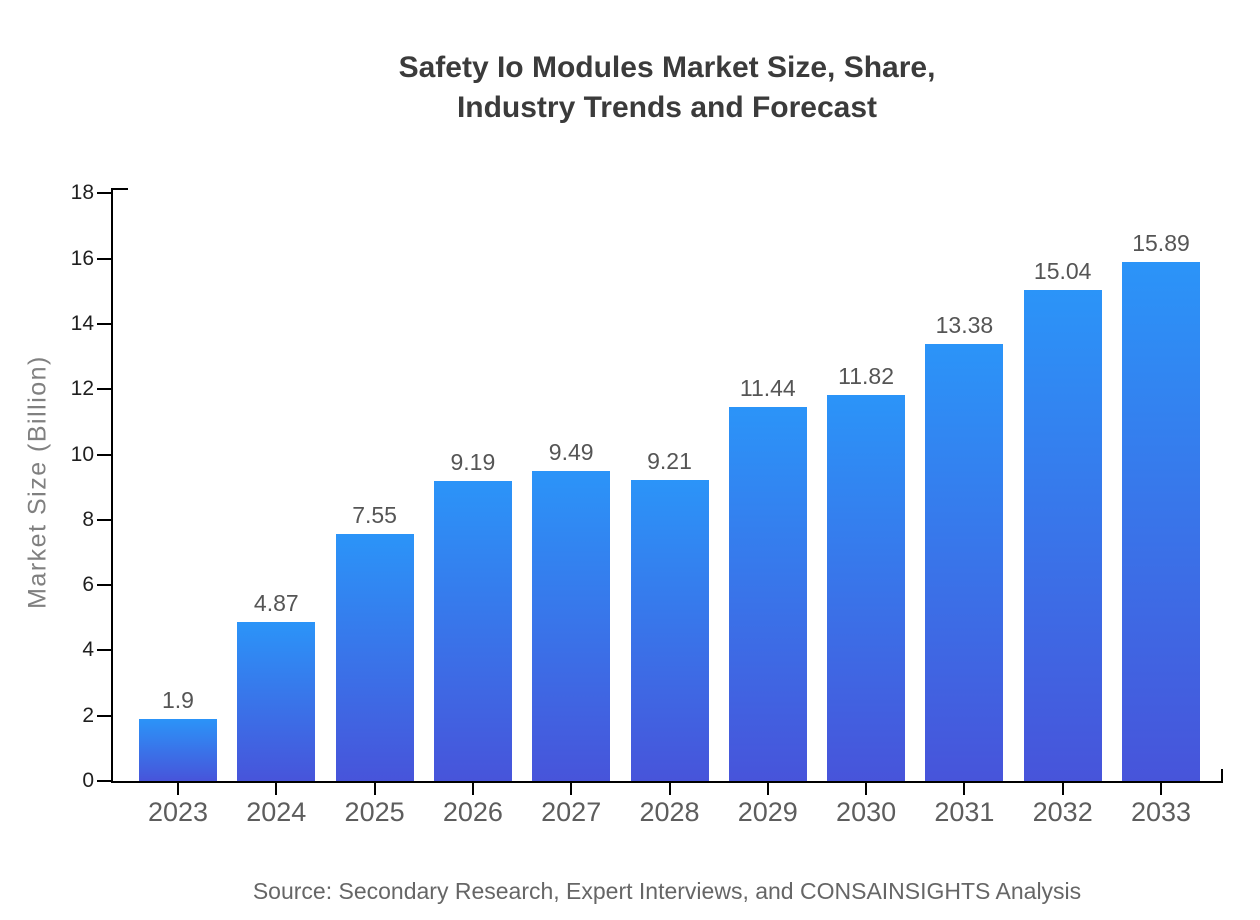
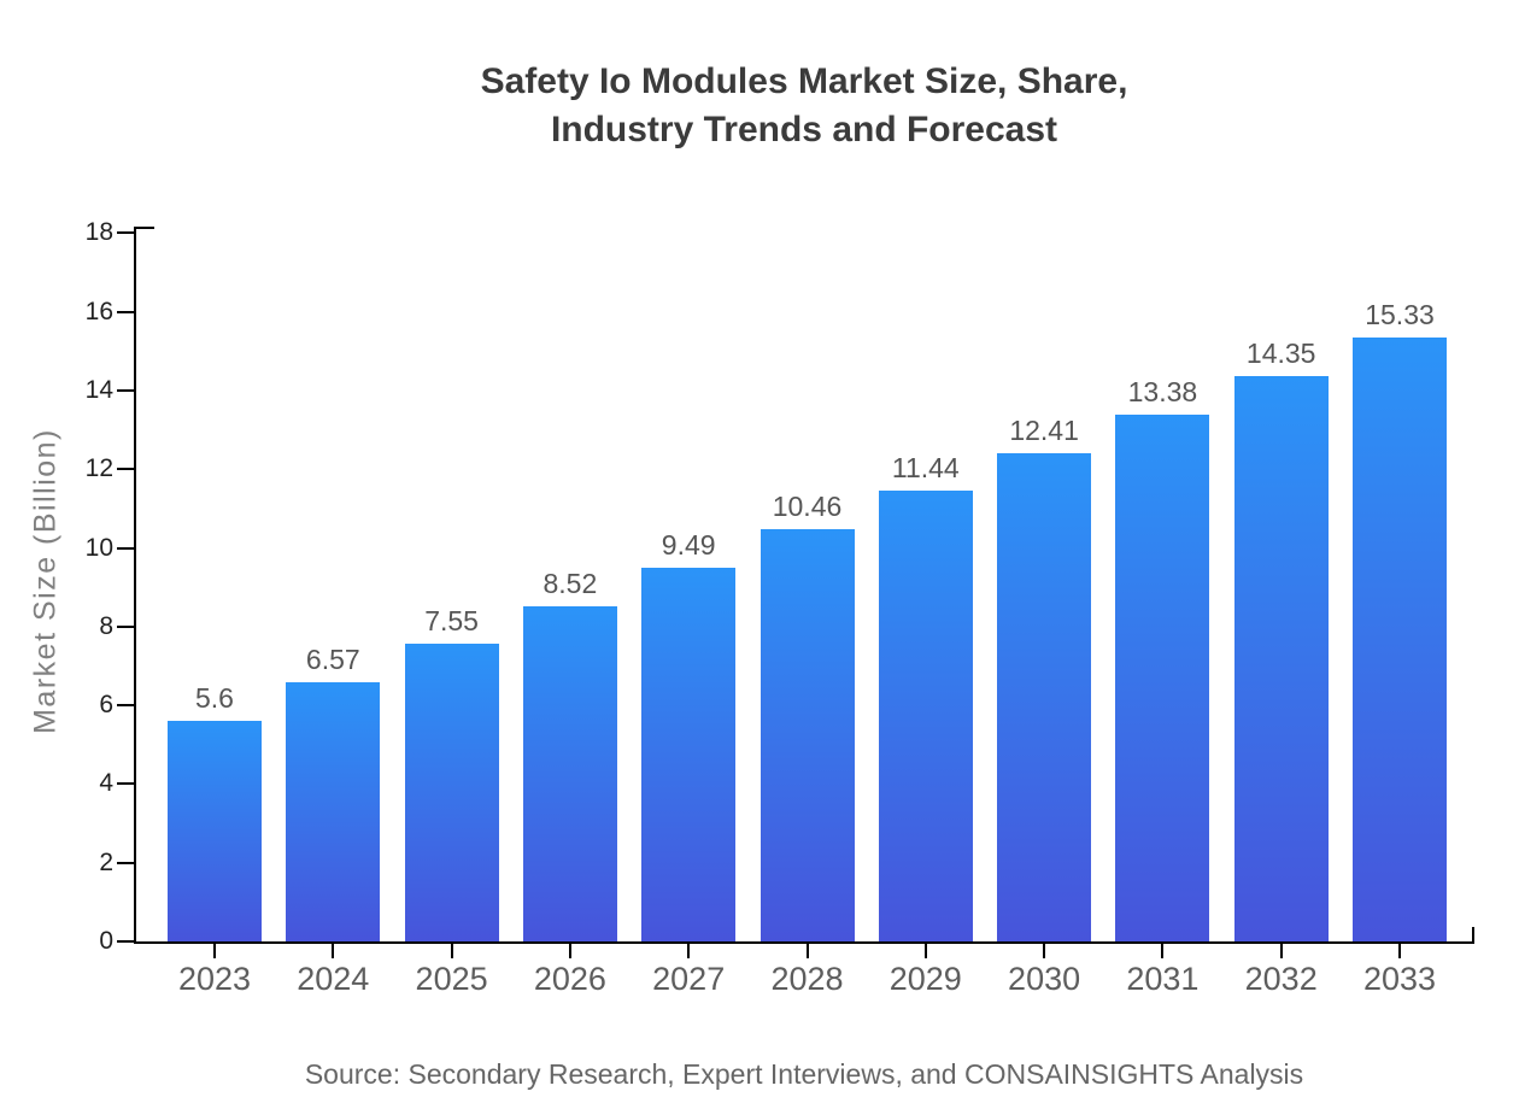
2023: 1.9 -> 5.6
2024: 4.87 -> 6.57
2026: 9.19 -> 8.52
2028: 9.21 -> 10.46
2030: 11.82 -> 12.41
2032: 15.04 -> 14.35
2033: 15.89 -> 15.33
